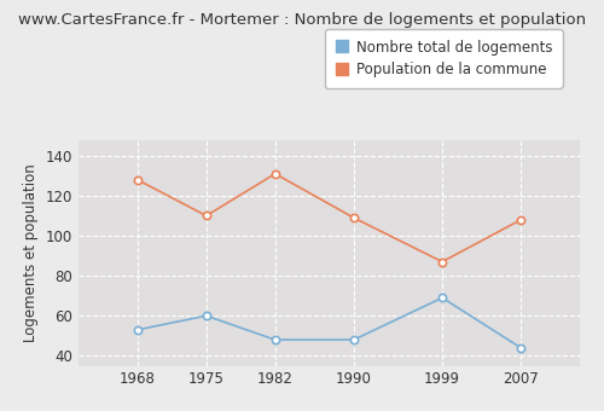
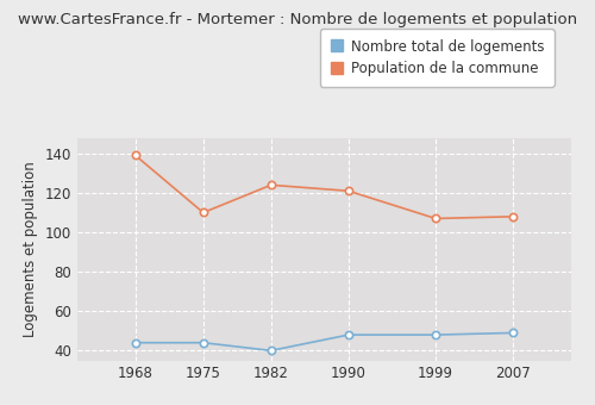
Nombre total de logements/1968: 53 -> 44
Population de la commune/1968: 128 -> 139
Nombre total de logements/1975: 60 -> 44
Nombre total de logements/1982: 48 -> 40
Population de la commune/1982: 131 -> 124
Population de la commune/1990: 109 -> 121
Nombre total de logements/1999: 69 -> 48
Population de la commune/1999: 87 -> 107
Nombre total de logements/2007: 44 -> 49
